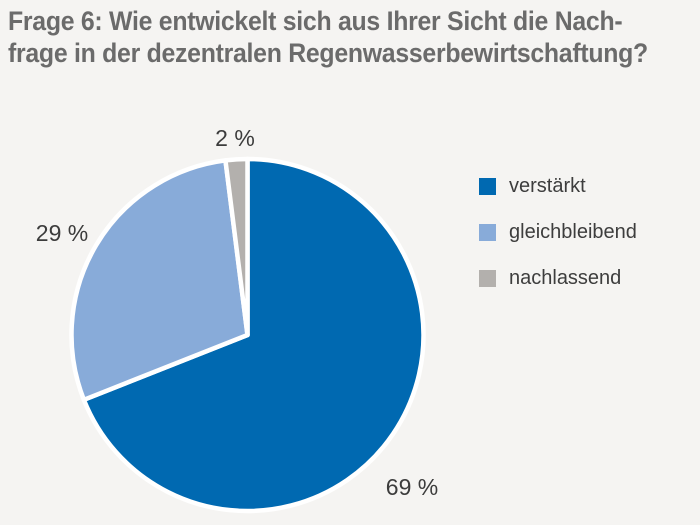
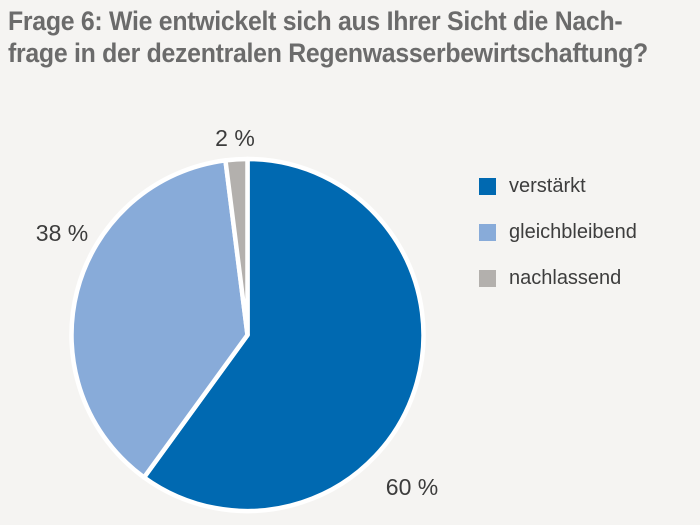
verstärkt: 69 -> 60
gleichbleibend: 29 -> 38
